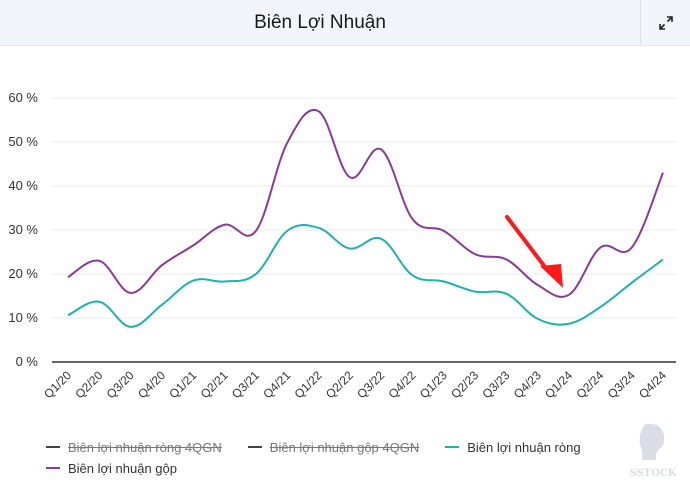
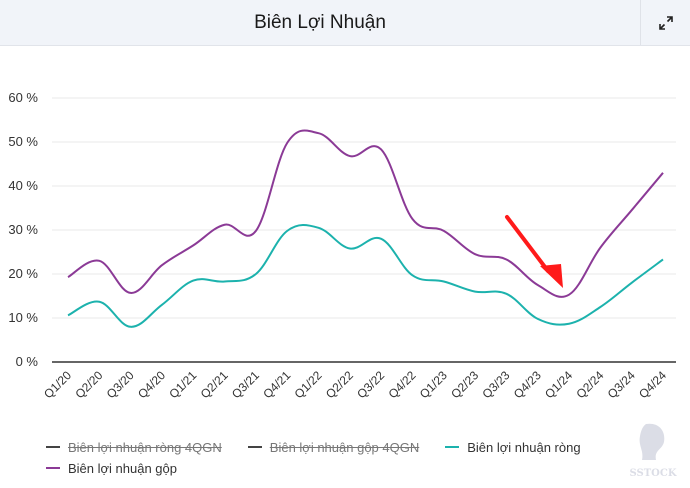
Biên lợi nhuận gộp/Q1/22: 57% -> 52%
Biên lợi nhuận gộp/Q2/22: 42% -> 47%
Biên lợi nhuận gộp/Q3/24: 26% -> 34%
